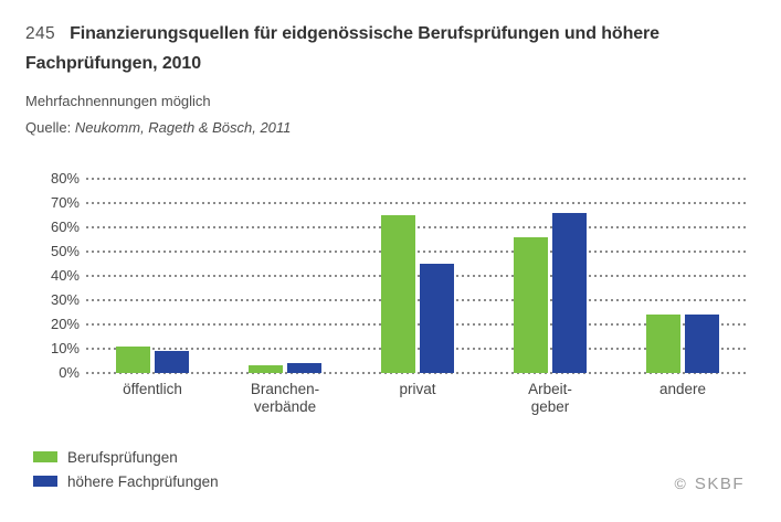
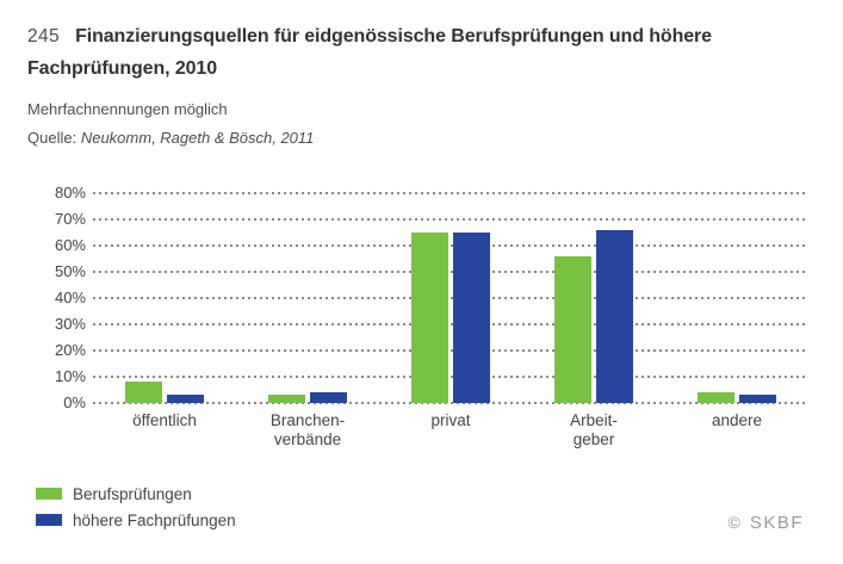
Berufsprüfungen/öffentlich: 11% -> 8%
höhere Fachprüfungen/öffentlich: 9% -> 3%
höhere Fachprüfungen/privat: 45% -> 65%
Berufsprüfungen/andere: 24% -> 4%
höhere Fachprüfungen/andere: 24% -> 3%
